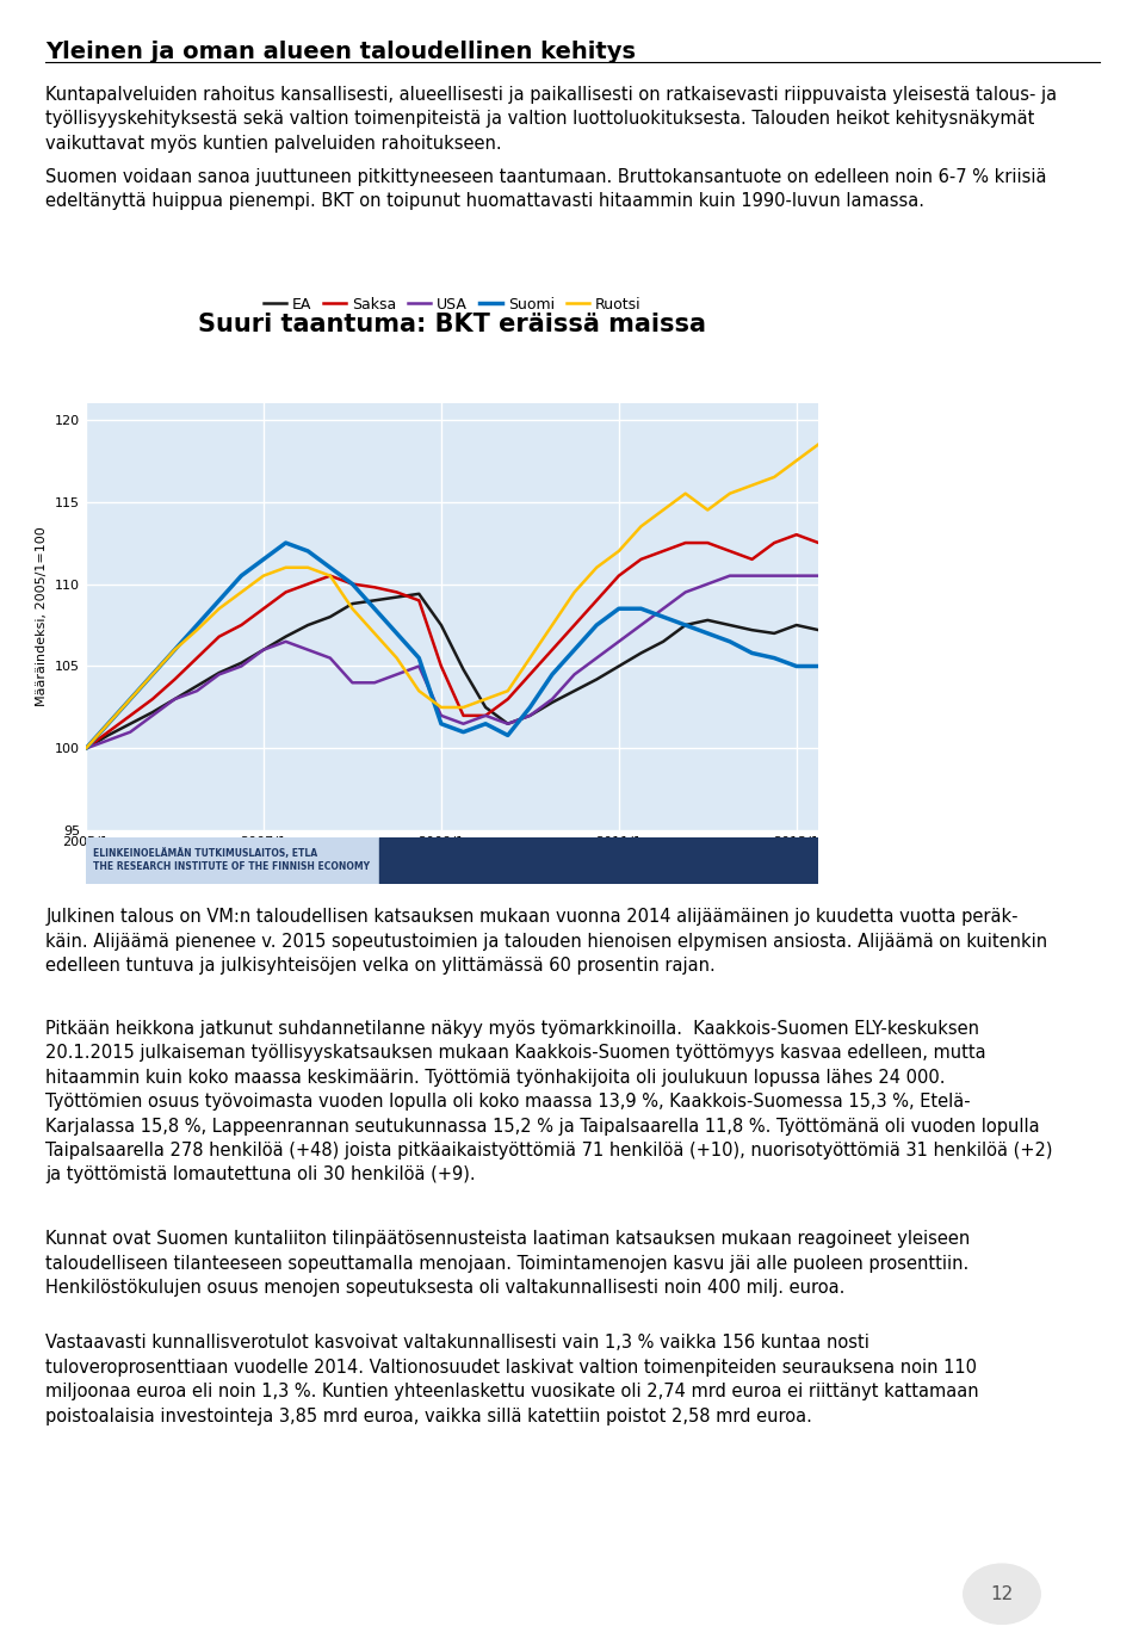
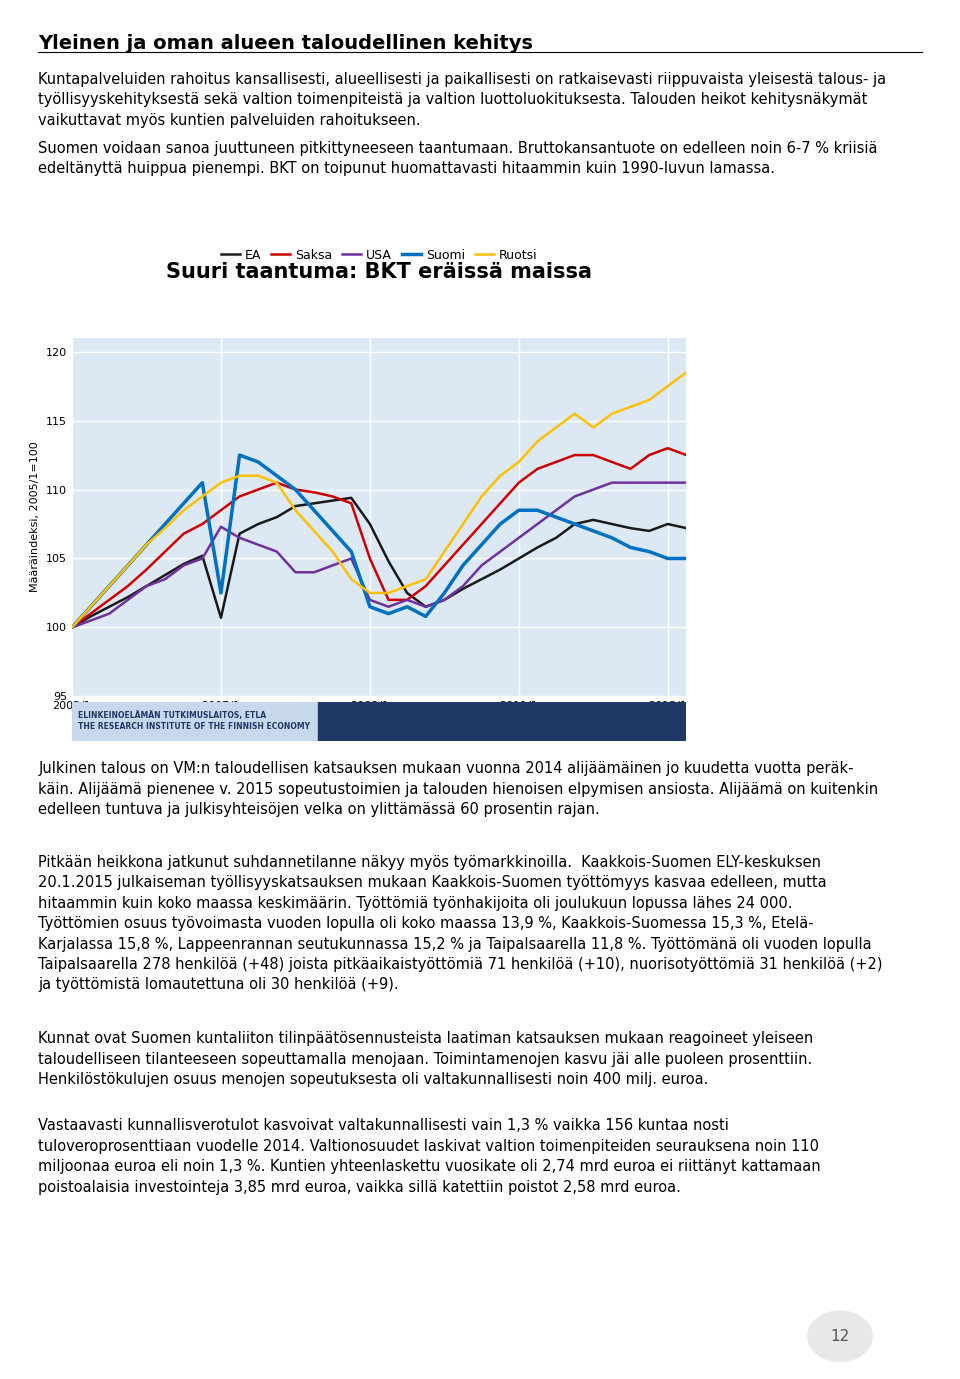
EA/2007/1: 106.0 -> 100.7
USA/2007/1: 106.0 -> 107.3
Suomi/2007/1: 111.5 -> 102.5
